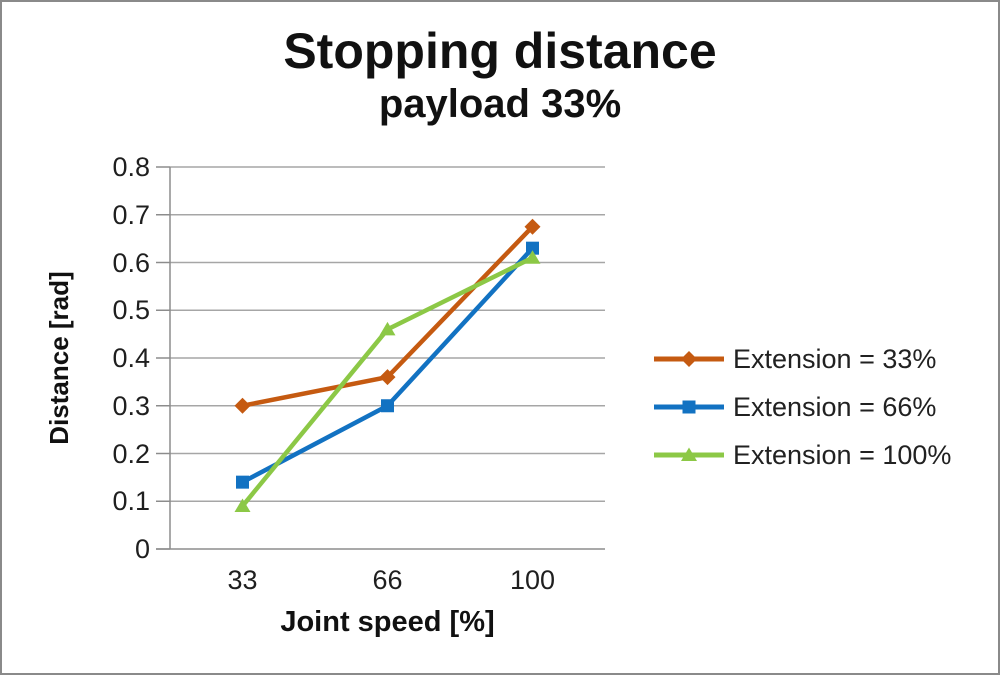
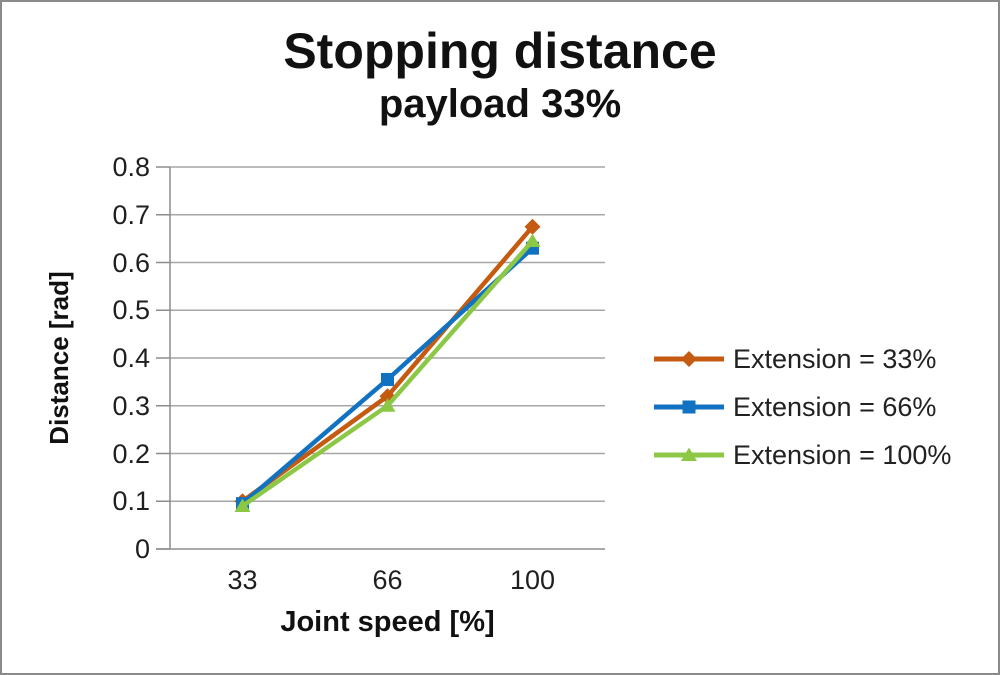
Extension = 33%/33: 0.30 -> 0.10
Extension = 66%/33: 0.14 -> 0.10
Extension = 33%/66: 0.36 -> 0.32
Extension = 66%/66: 0.30 -> 0.35
Extension = 100%/66: 0.46 -> 0.30
Extension = 100%/100: 0.61 -> 0.65
